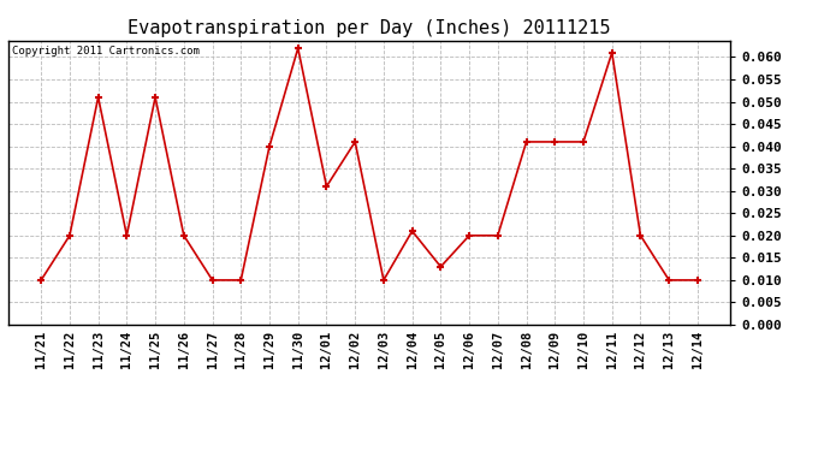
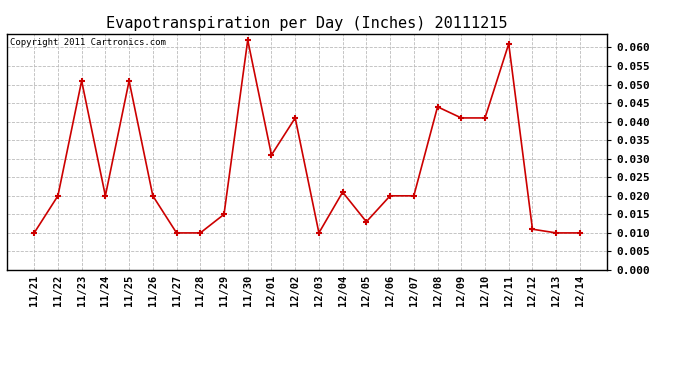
11/29: 0.040 -> 0.015
12/08: 0.041 -> 0.044
12/12: 0.020 -> 0.011
